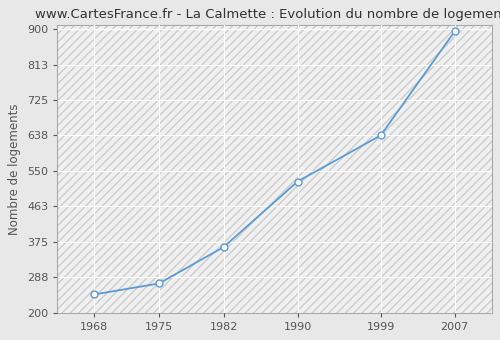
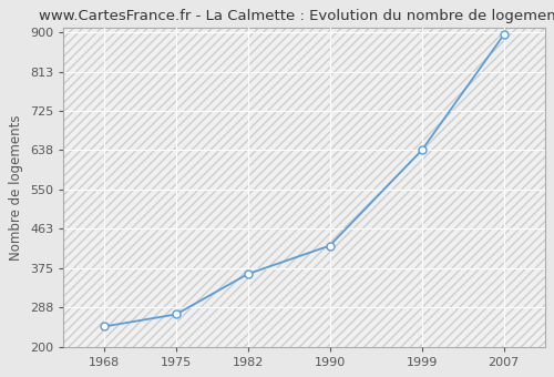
1990: 524 -> 425
